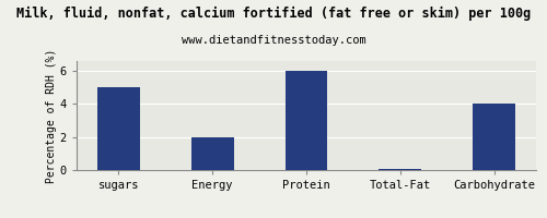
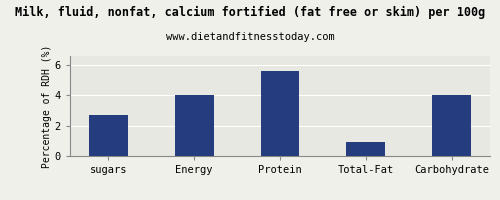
sugars: 5.0 -> 2.7
Energy: 2.0 -> 4.0
Protein: 6.0 -> 5.6
Total-Fat: 0.1 -> 0.9
